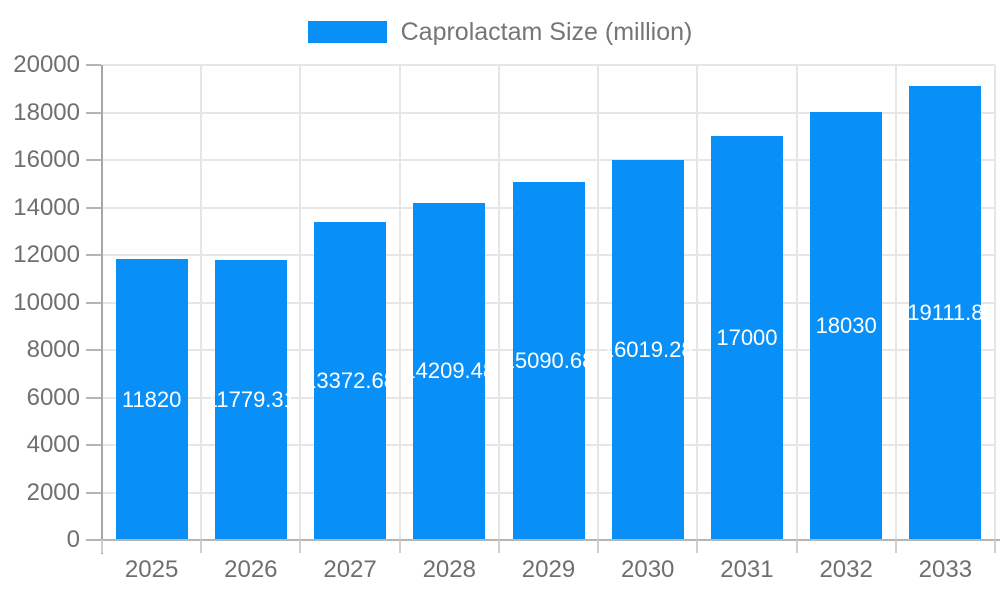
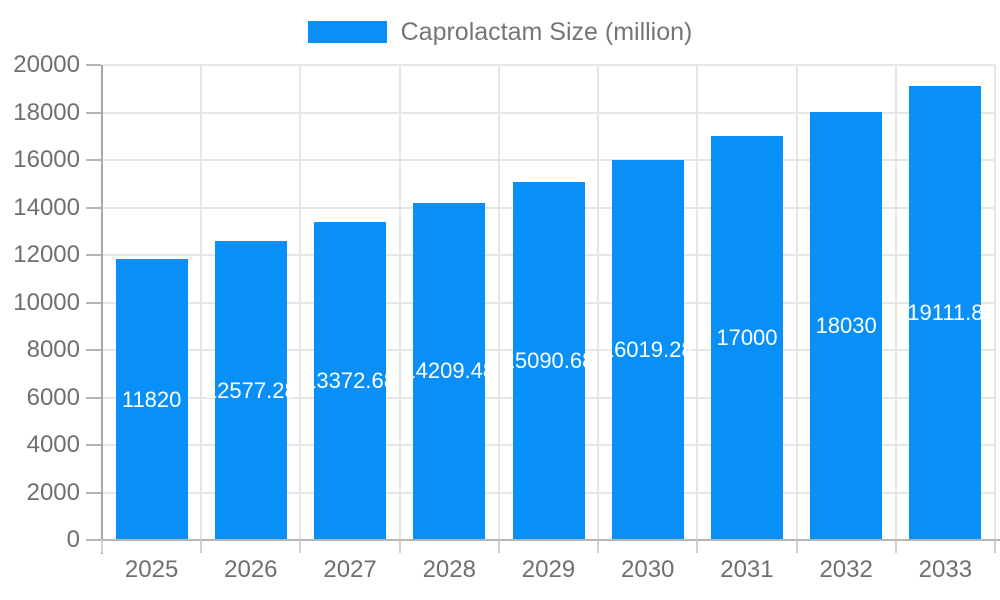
2026: 11779.31 -> 12577.28
